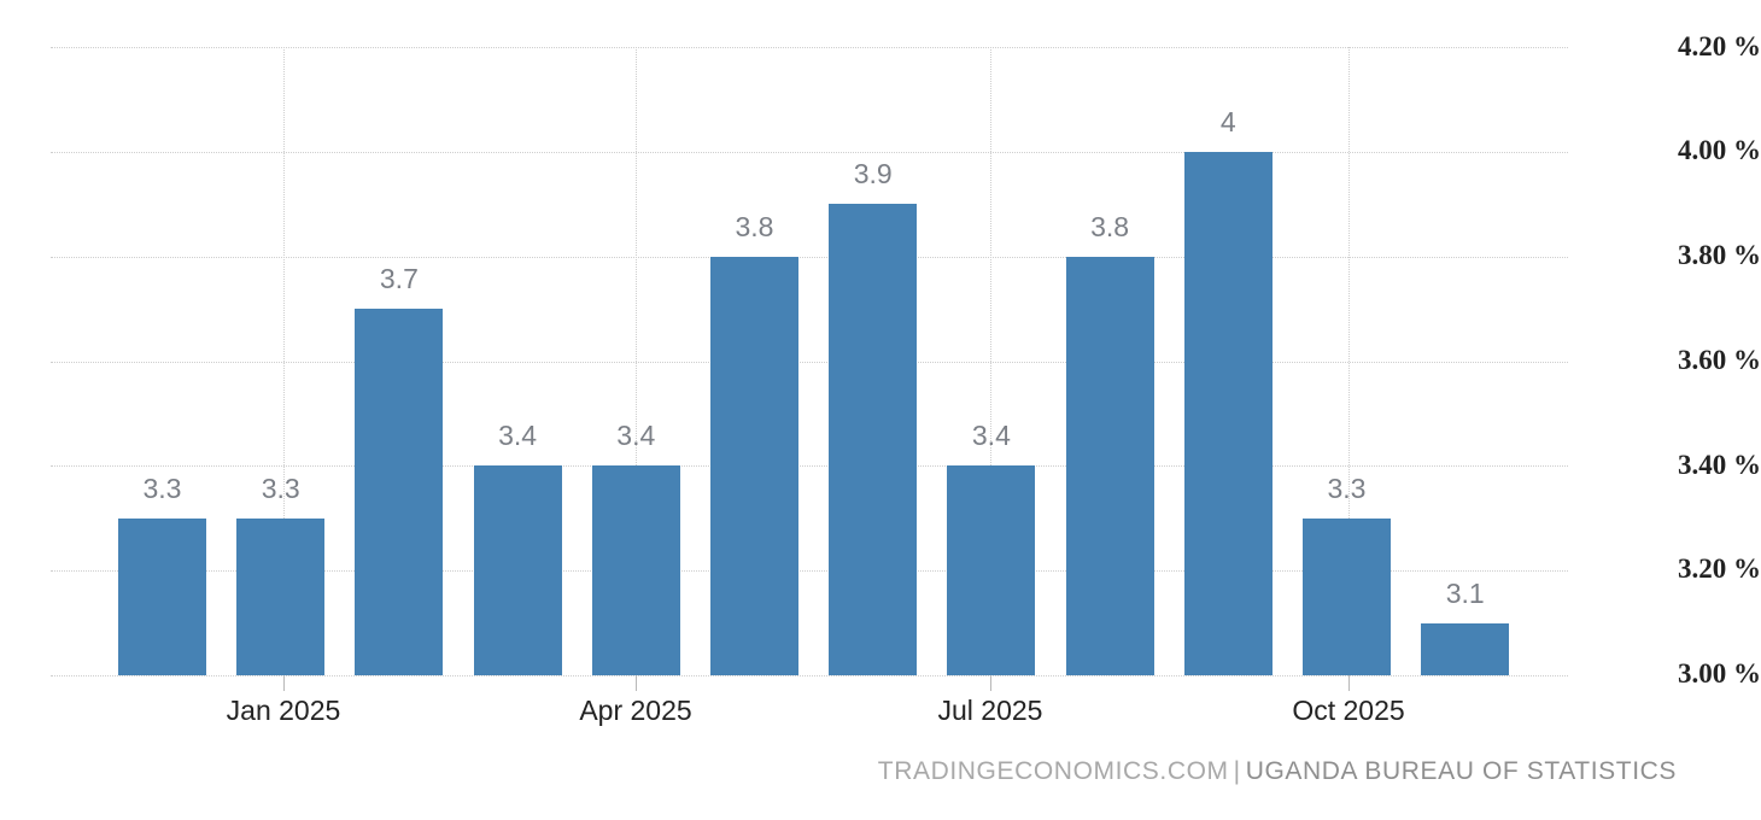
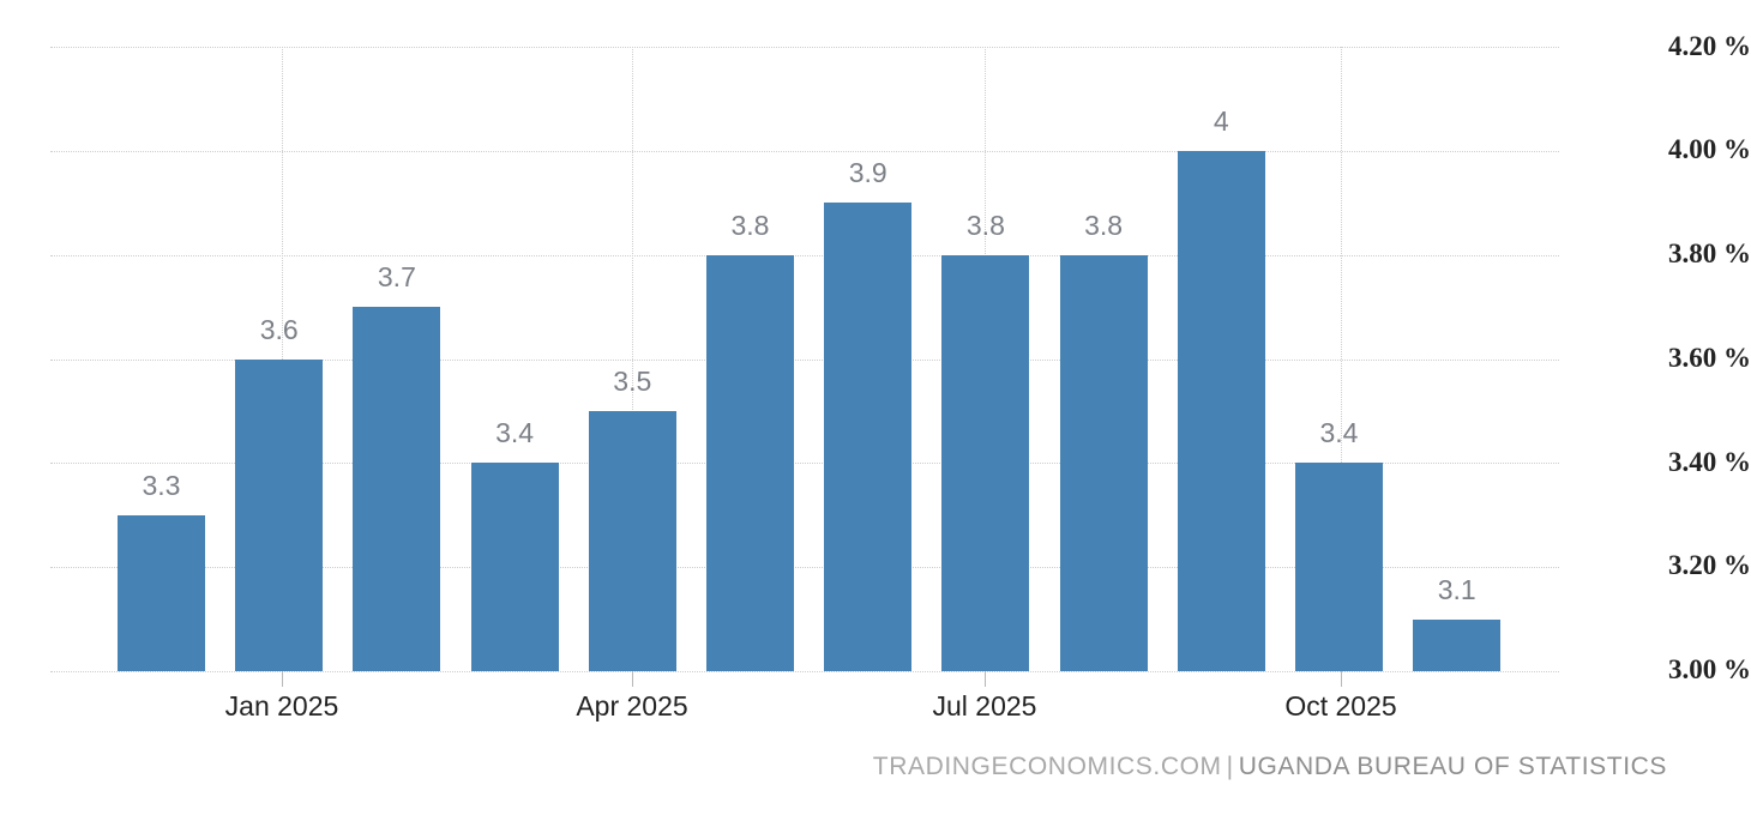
Jan 2025: 3.3 -> 3.6
Apr 2025: 3.4 -> 3.5
Jul 2025: 3.4 -> 3.8
Oct 2025: 3.3 -> 3.4
